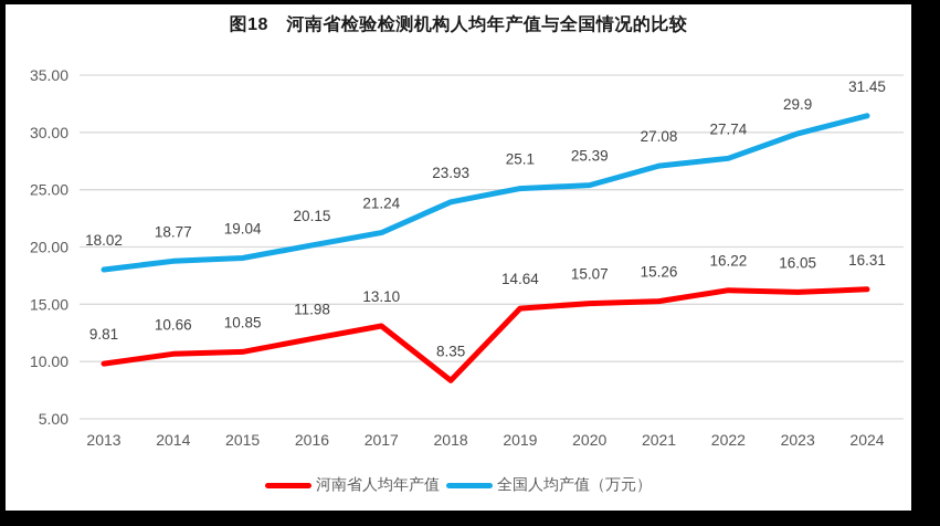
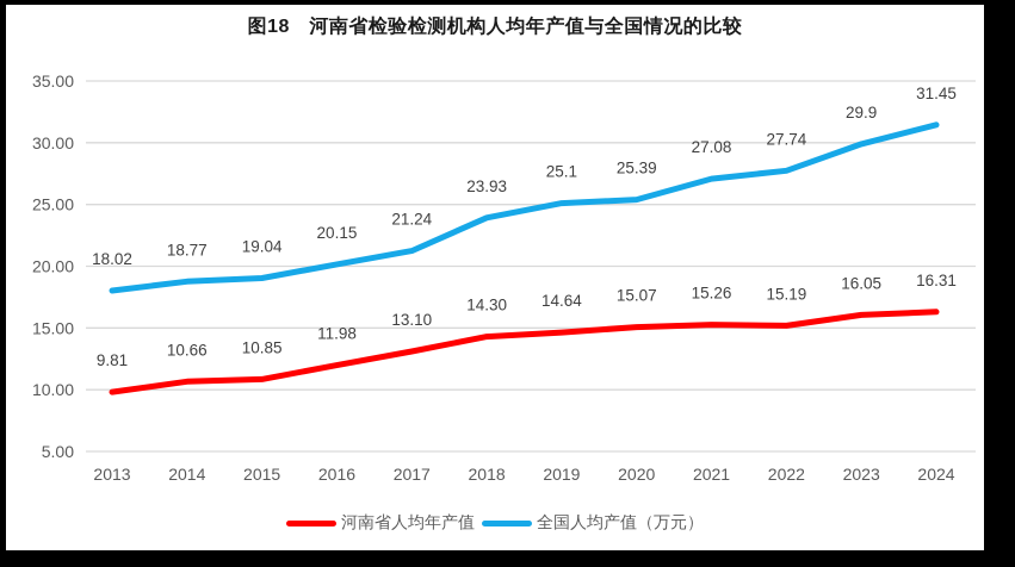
河南省人均年产值/2018: 8.35 -> 14.30
河南省人均年产值/2022: 16.22 -> 15.19
